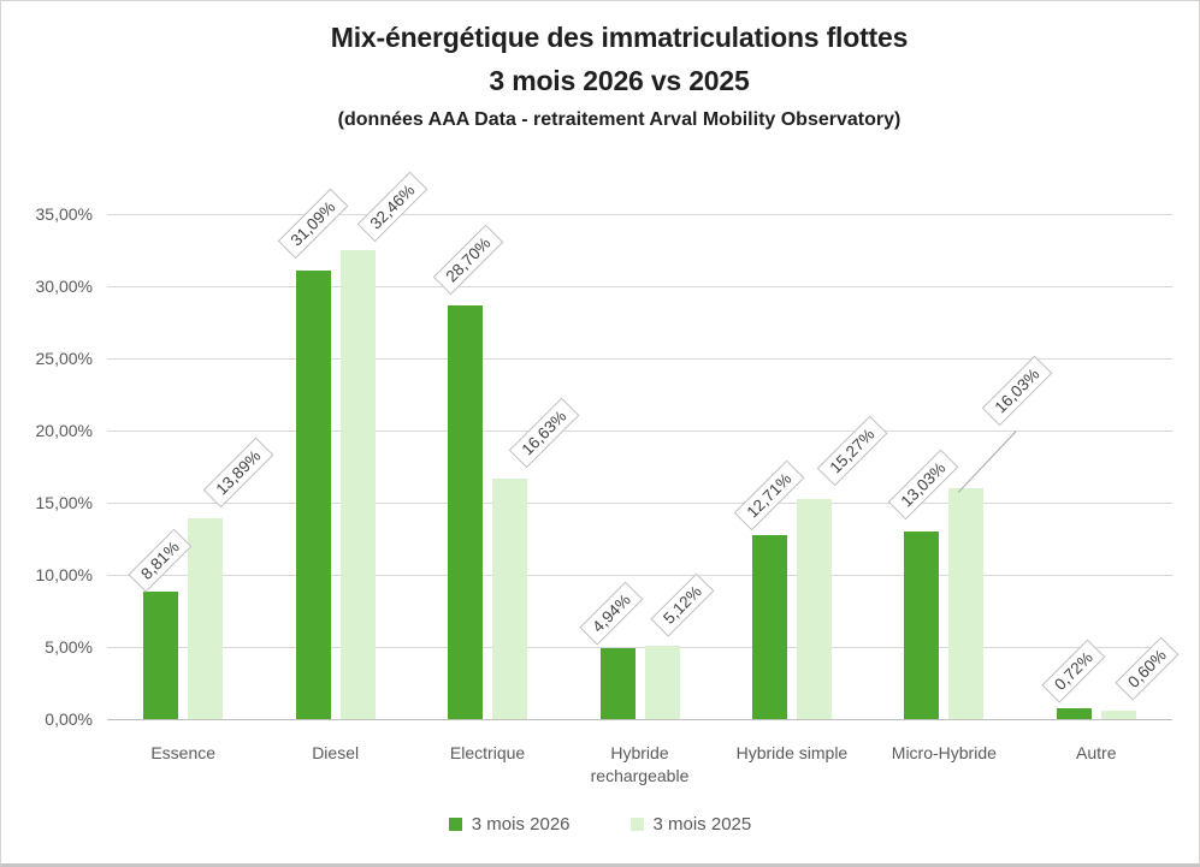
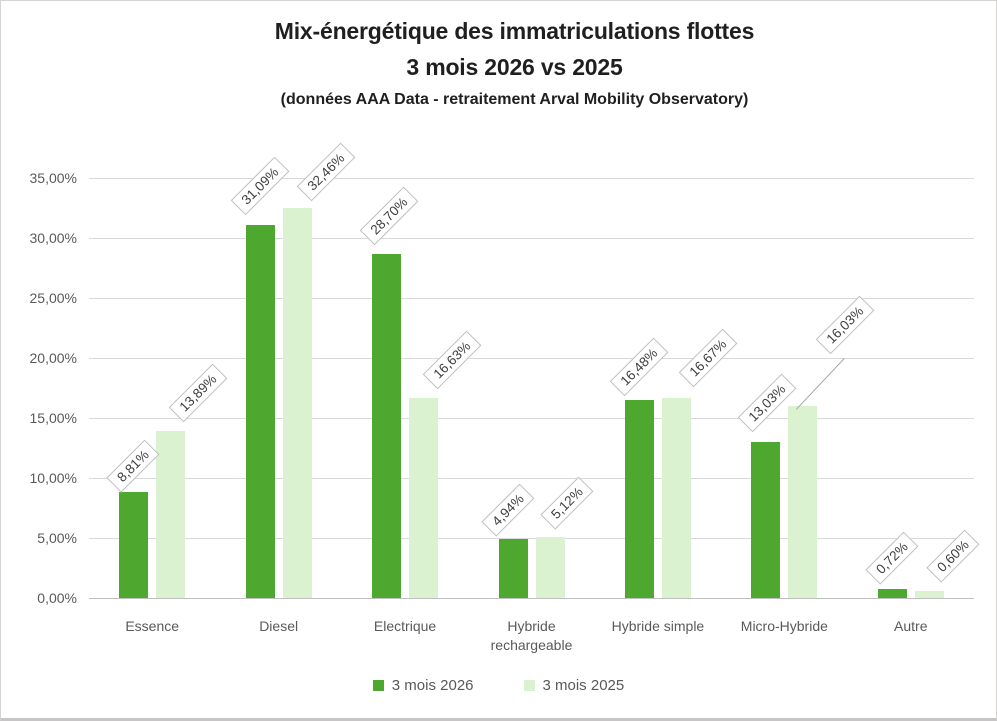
3 mois 2026/Hybride simple: 12,71% -> 16,48%
3 mois 2025/Hybride simple: 15,27% -> 16,67%
